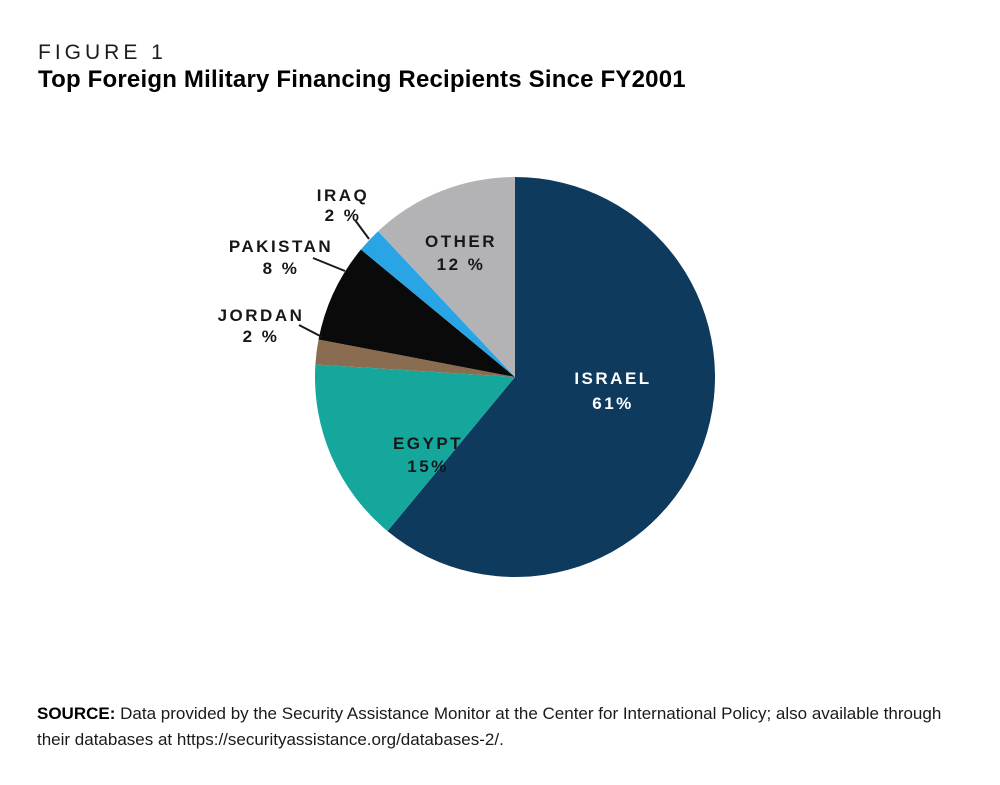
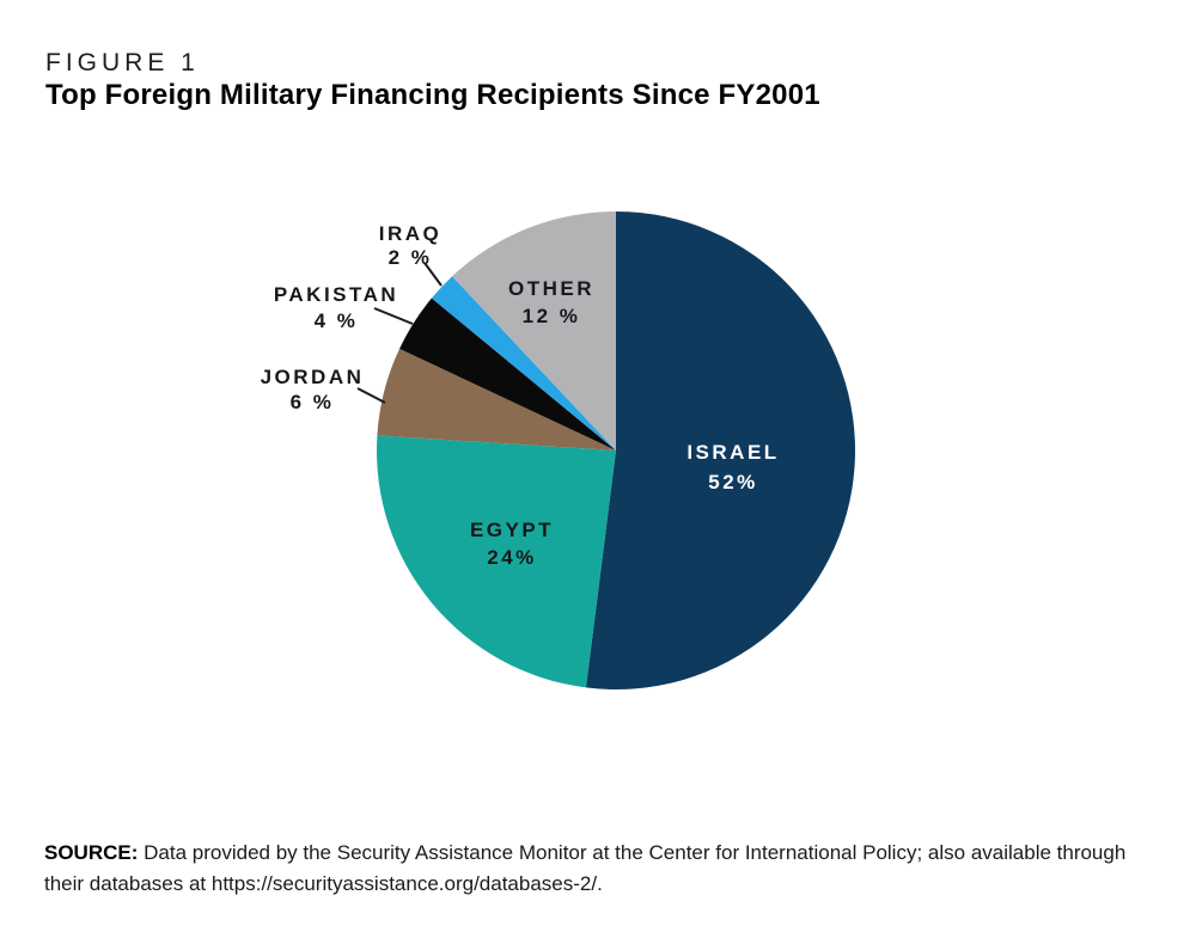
ISRAEL: 61% -> 52%
EGYPT: 15% -> 24%
JORDAN: 2 -> 6
PAKISTAN: 8 -> 4
